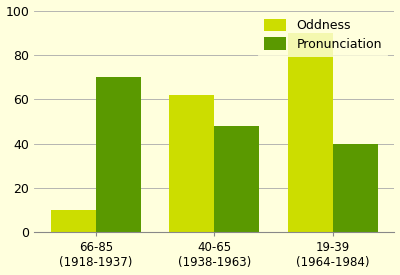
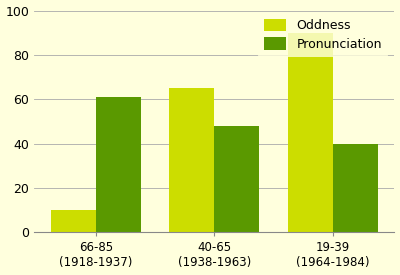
Pronunciation/66-85 (1918-1937): 70 -> 61
Oddness/40-65 (1938-1963): 62 -> 65
